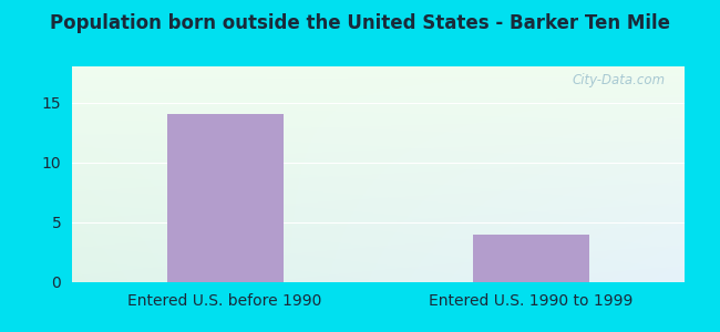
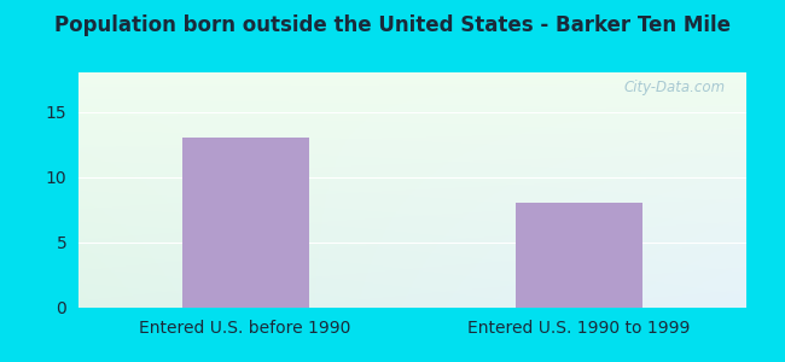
Entered U.S. before 1990: 14 -> 13
Entered U.S. 1990 to 1999: 4 -> 8
